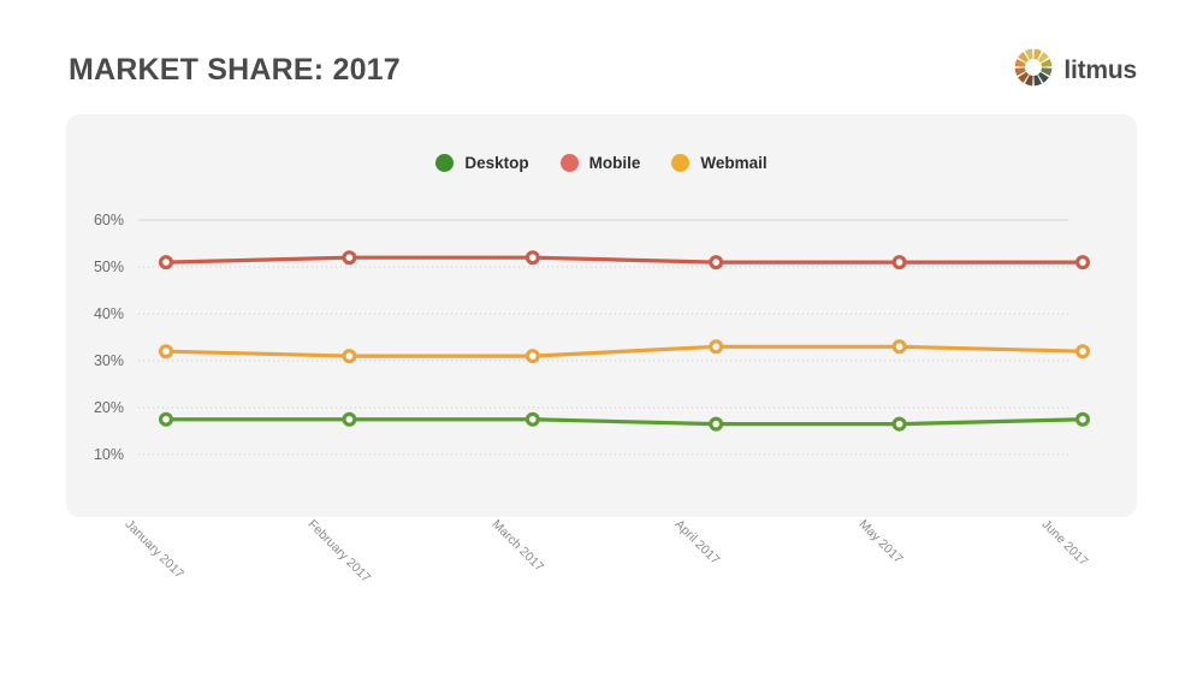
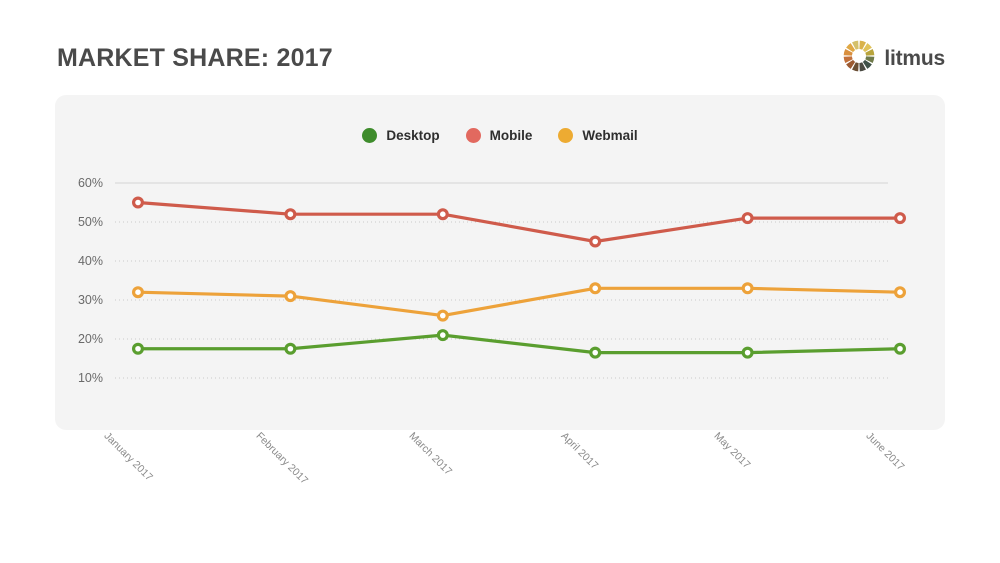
Mobile/January 2017: 51% -> 55%
Desktop/March 2017: 18% -> 21%
Webmail/March 2017: 31% -> 26%
Mobile/April 2017: 51% -> 45%
